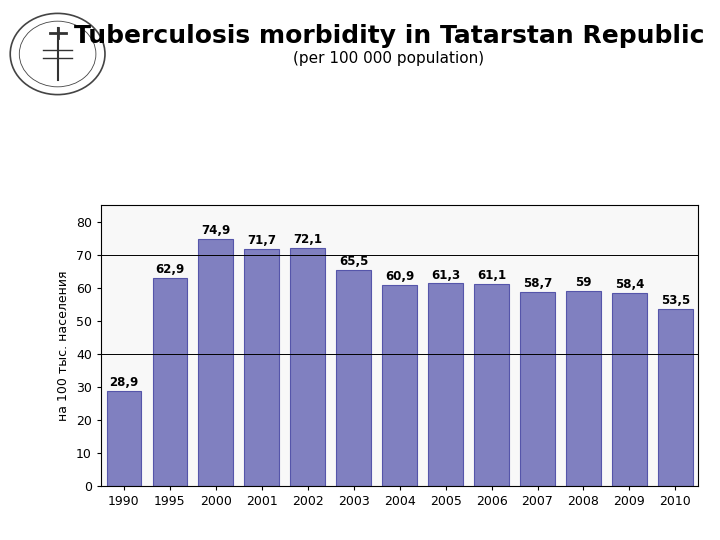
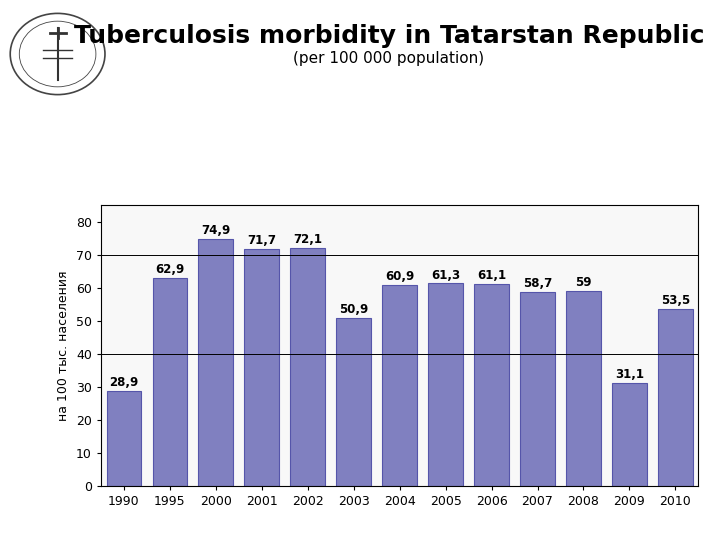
2003: 65,5 -> 50,9
2009: 58,4 -> 31,1
